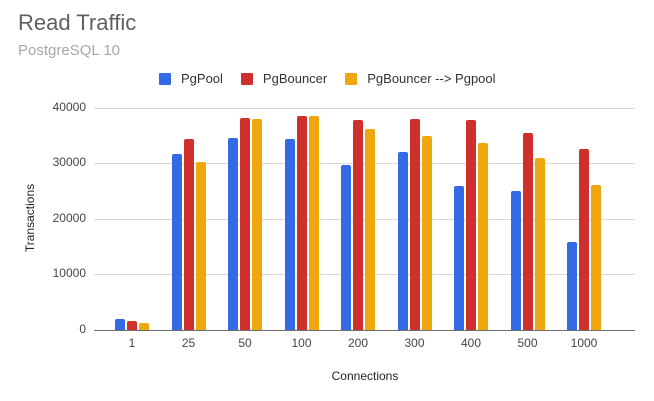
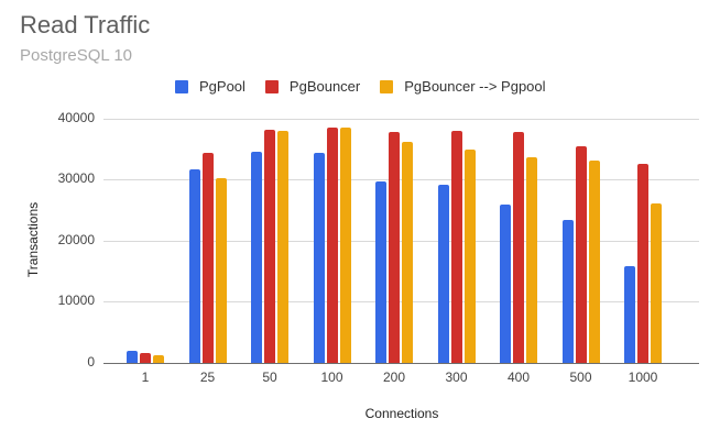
PgPool/300: 32000 -> 29000
PgPool/500: 25000 -> 23000
PgBouncer --> Pgpool/500: 31000 -> 33000
